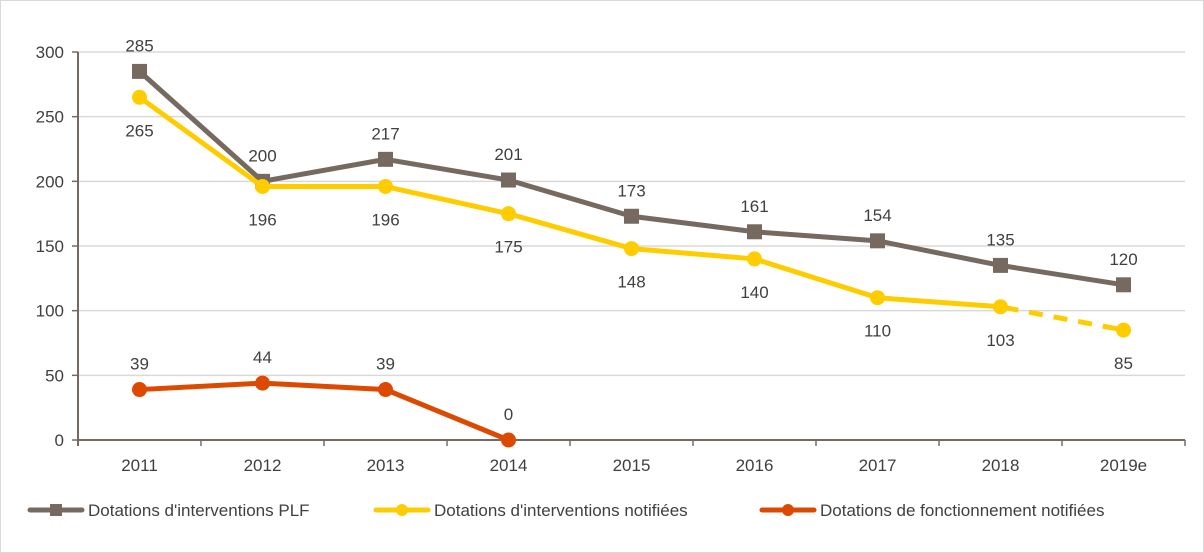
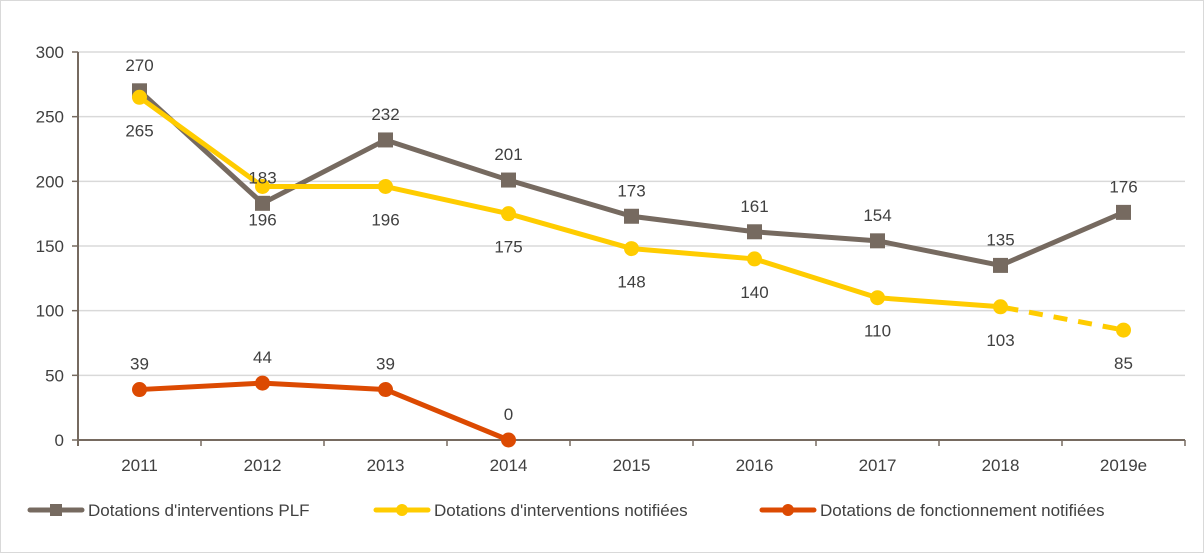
Dotations d'interventions PLF/2011: 285 -> 270
Dotations d'interventions PLF/2012: 200 -> 183
Dotations d'interventions PLF/2013: 217 -> 232
Dotations d'interventions PLF/2019e: 120 -> 176
